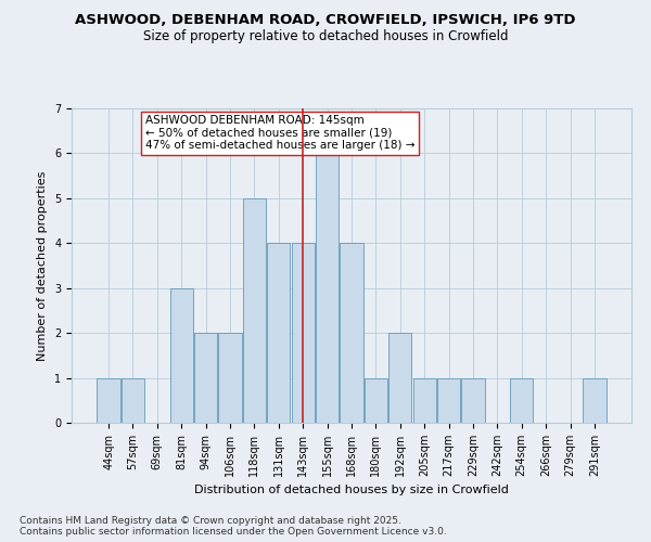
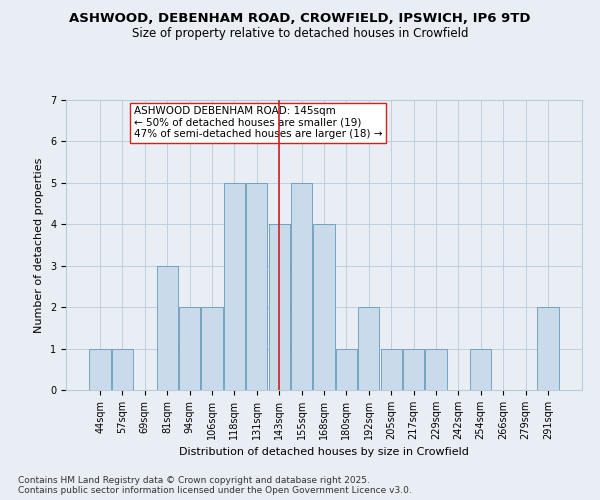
131sqm: 4 -> 5
155sqm: 6 -> 5
291sqm: 1 -> 2
